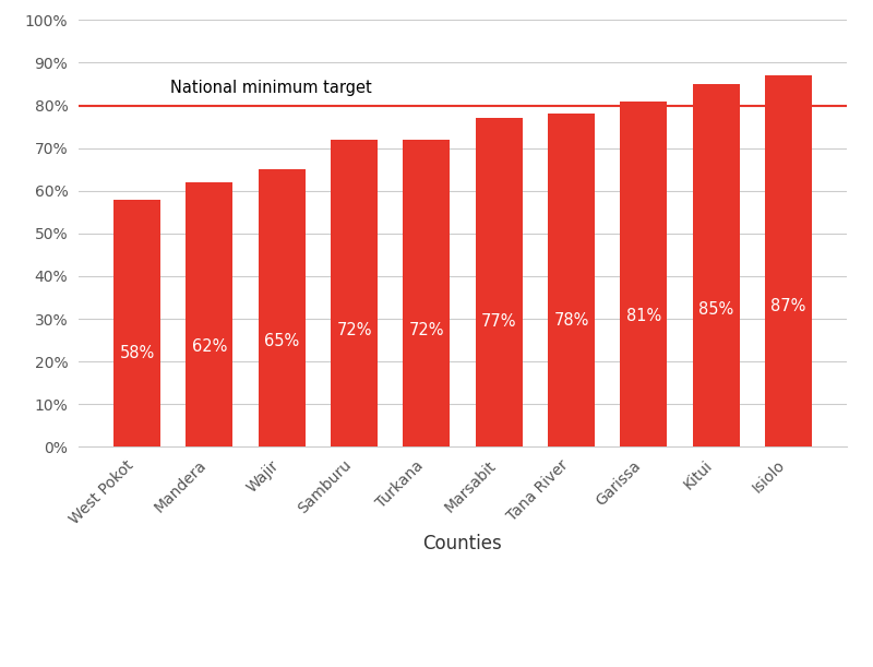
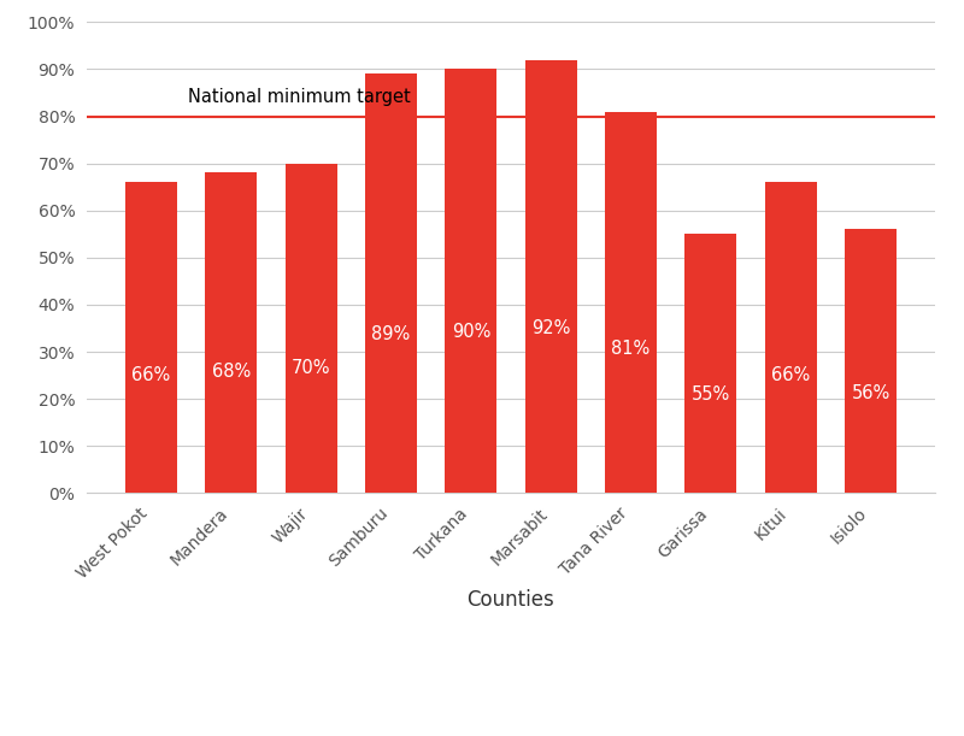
West Pokot: 58% -> 66%
Mandera: 62% -> 68%
Wajir: 65% -> 70%
Samburu: 72% -> 89%
Turkana: 72% -> 90%
Marsabit: 77% -> 92%
Tana River: 78% -> 81%
Garissa: 81% -> 55%
Kitui: 85% -> 66%
Isiolo: 87% -> 56%
